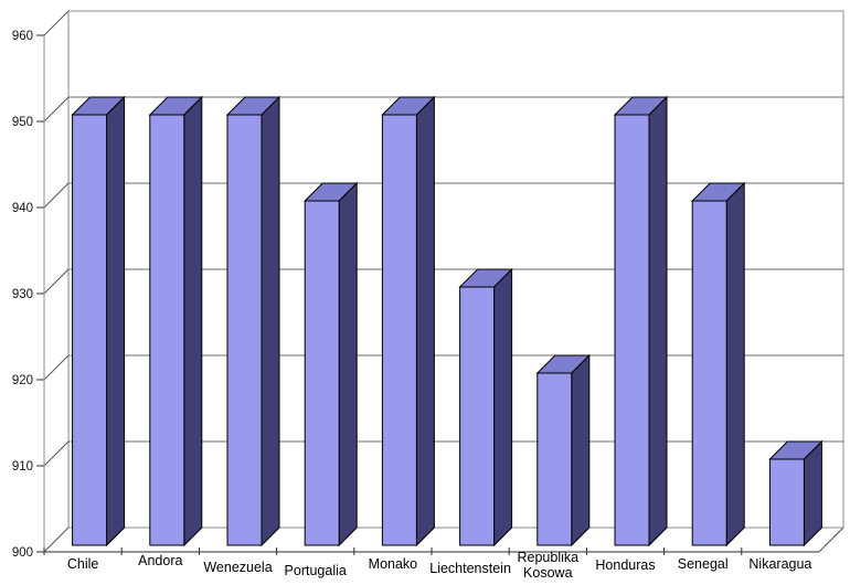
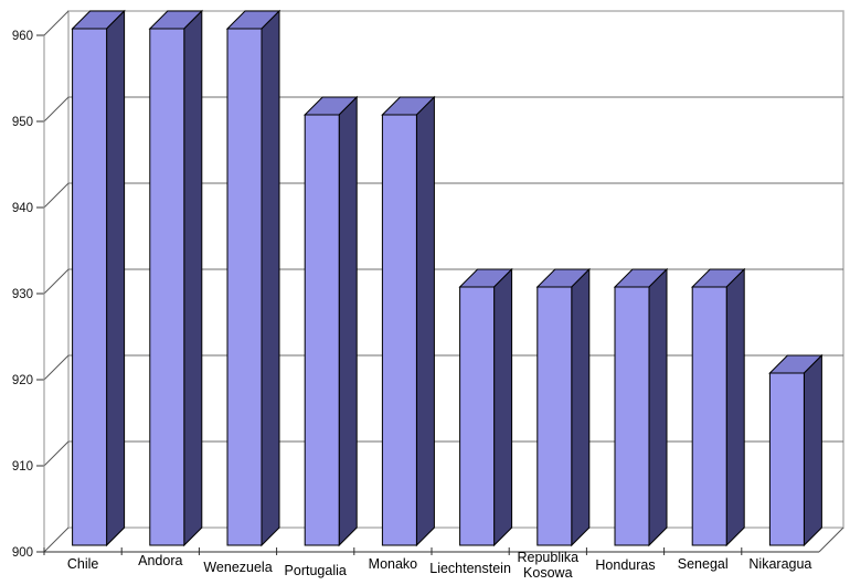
Chile: 950 -> 960
Andora: 950 -> 960
Wenezuela: 950 -> 960
Portugalia: 940 -> 950
Republika Kosowa: 920 -> 930
Honduras: 950 -> 930
Senegal: 940 -> 930
Nikaragua: 910 -> 920
